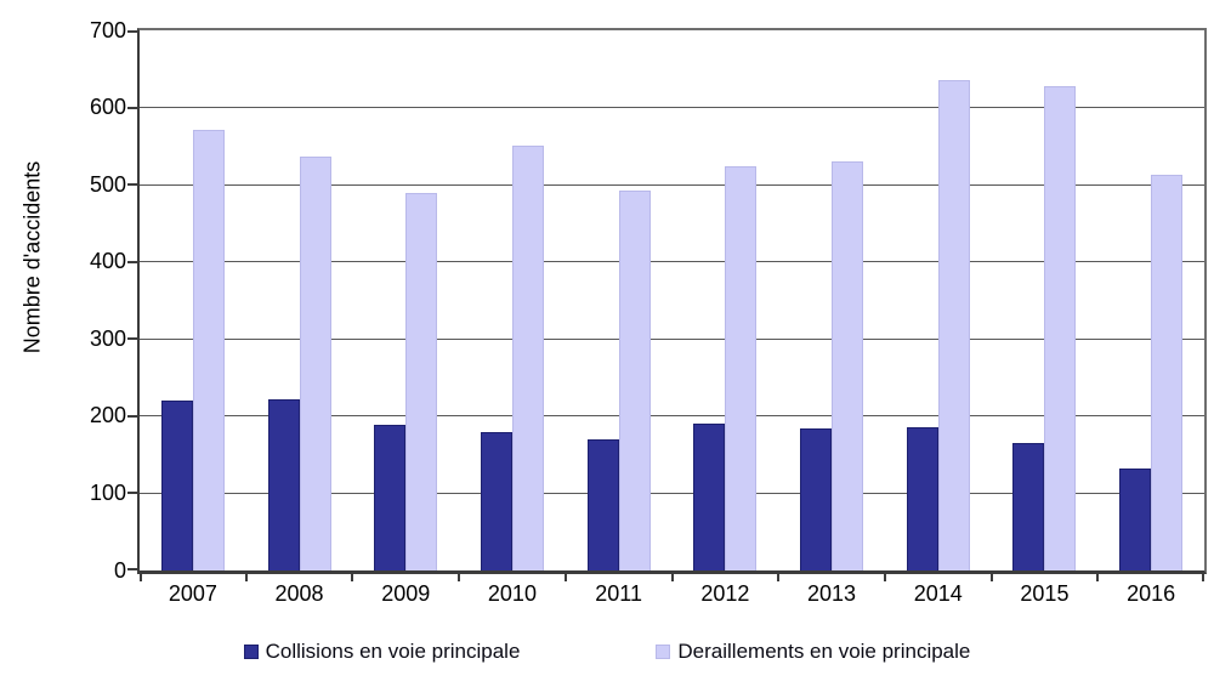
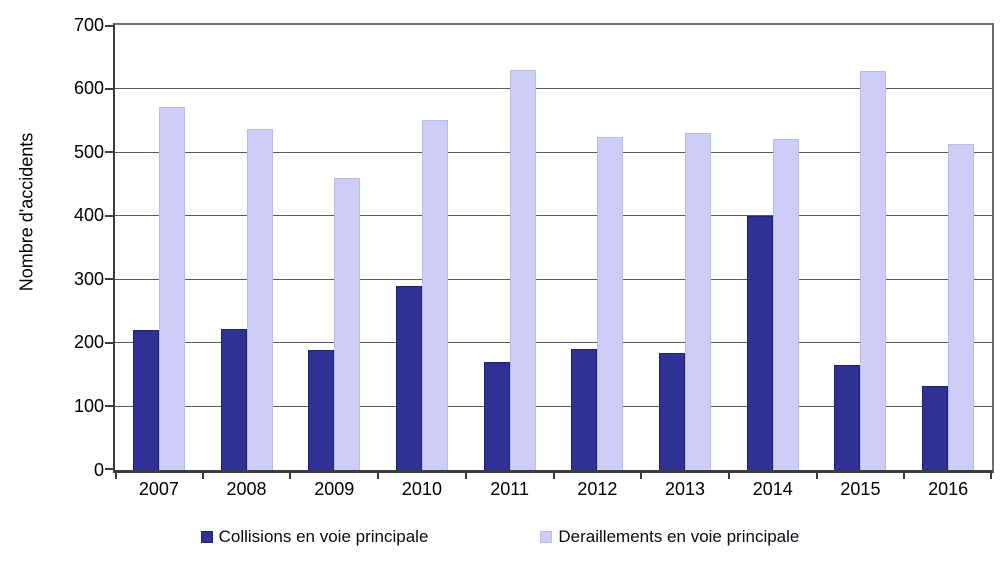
Deraillements en voie principale/2009: 490 -> 460
Collisions en voie principale/2010: 180 -> 290
Deraillements en voie principale/2011: 490 -> 630
Collisions en voie principale/2014: 190 -> 400
Deraillements en voie principale/2014: 640 -> 520
